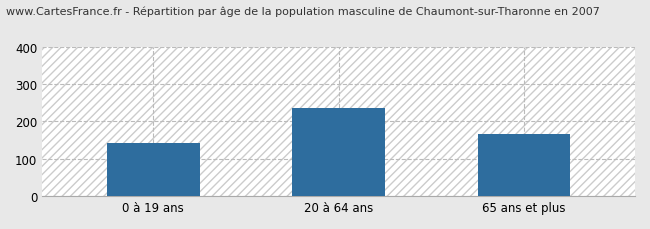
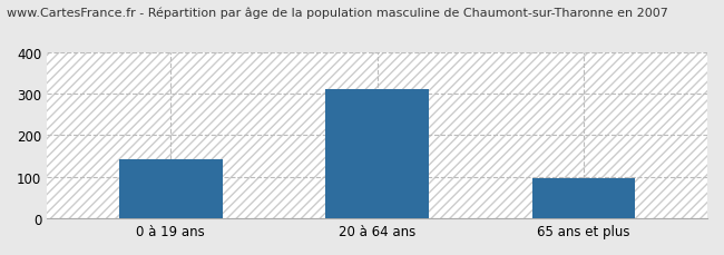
20 à 64 ans: 235 -> 311
65 ans et plus: 165 -> 97
